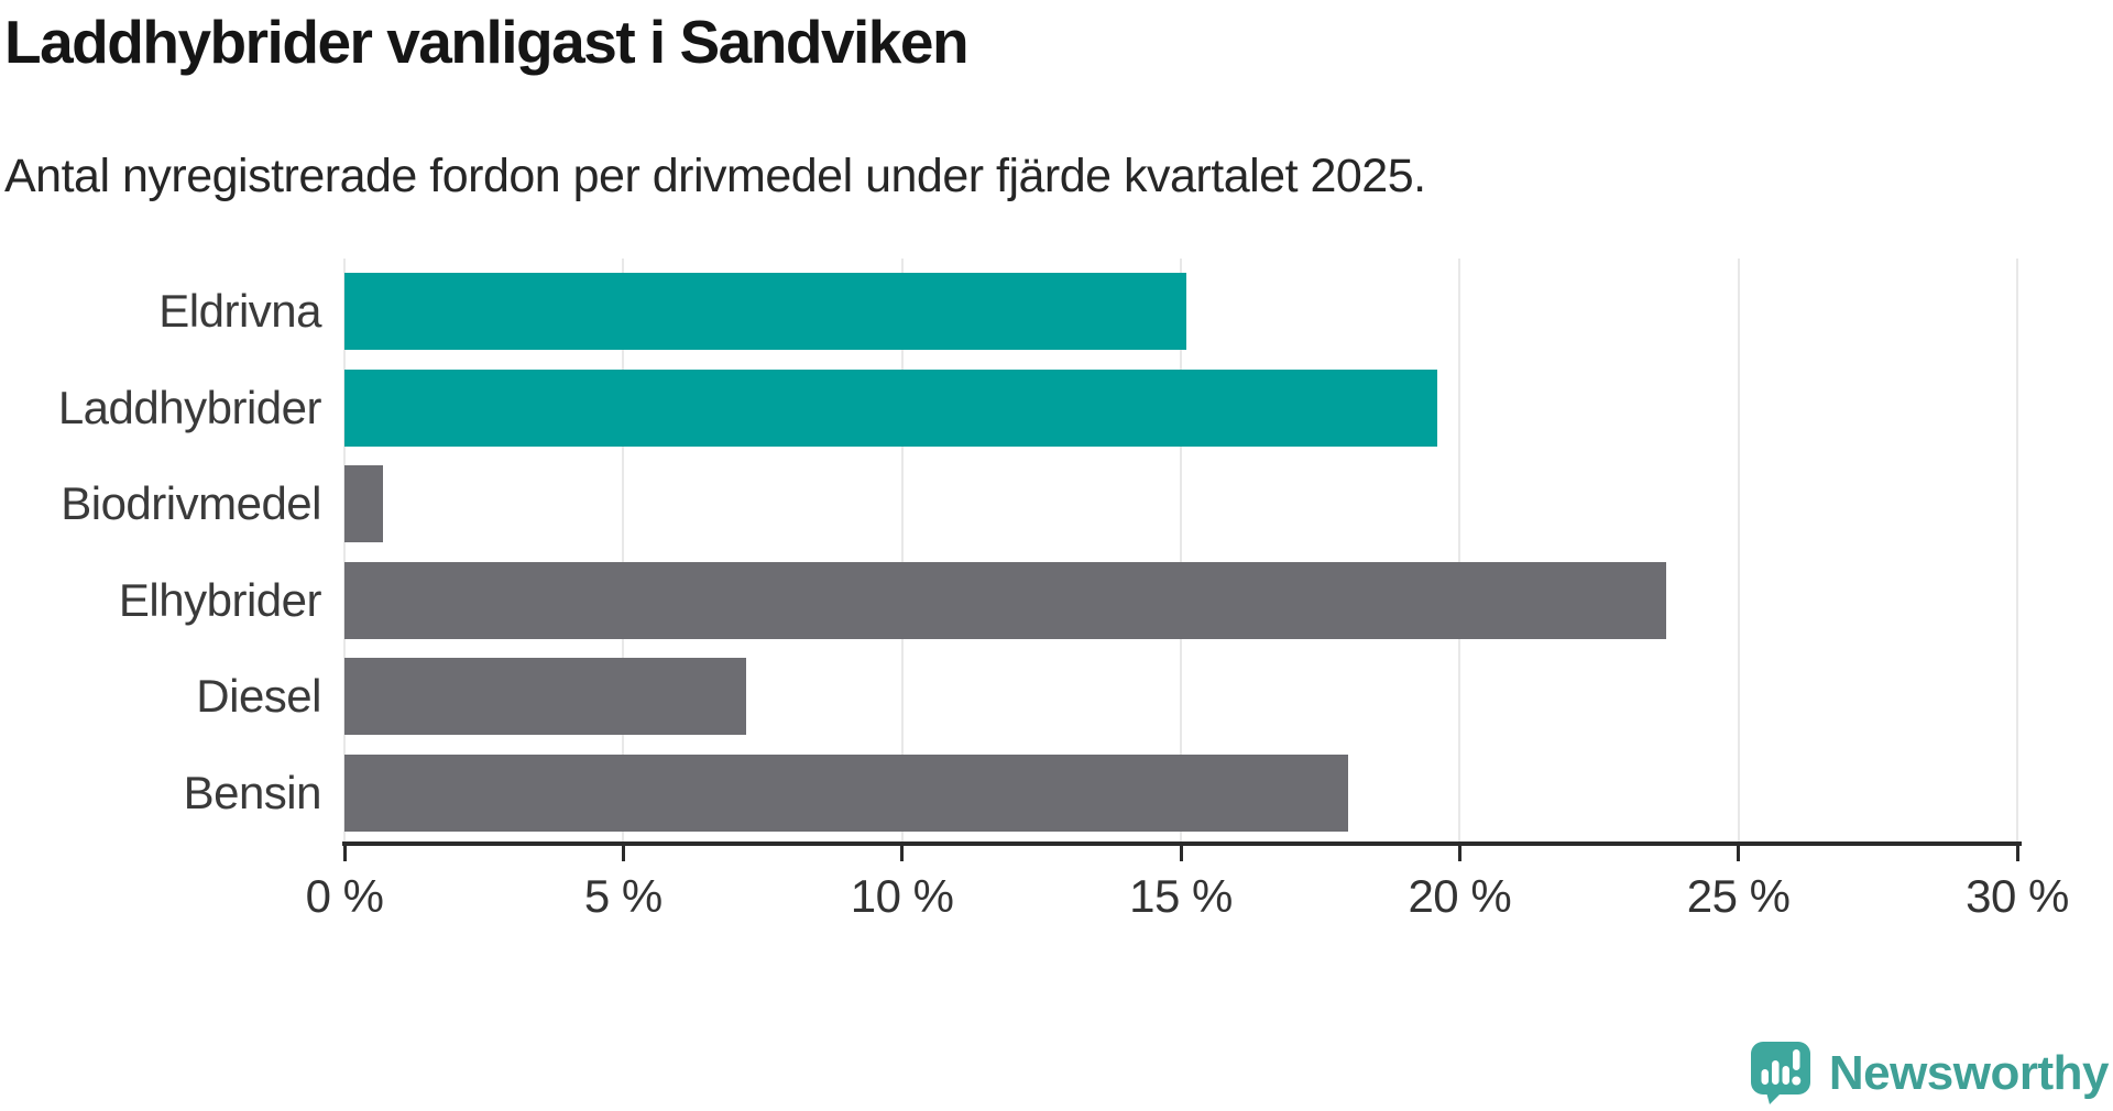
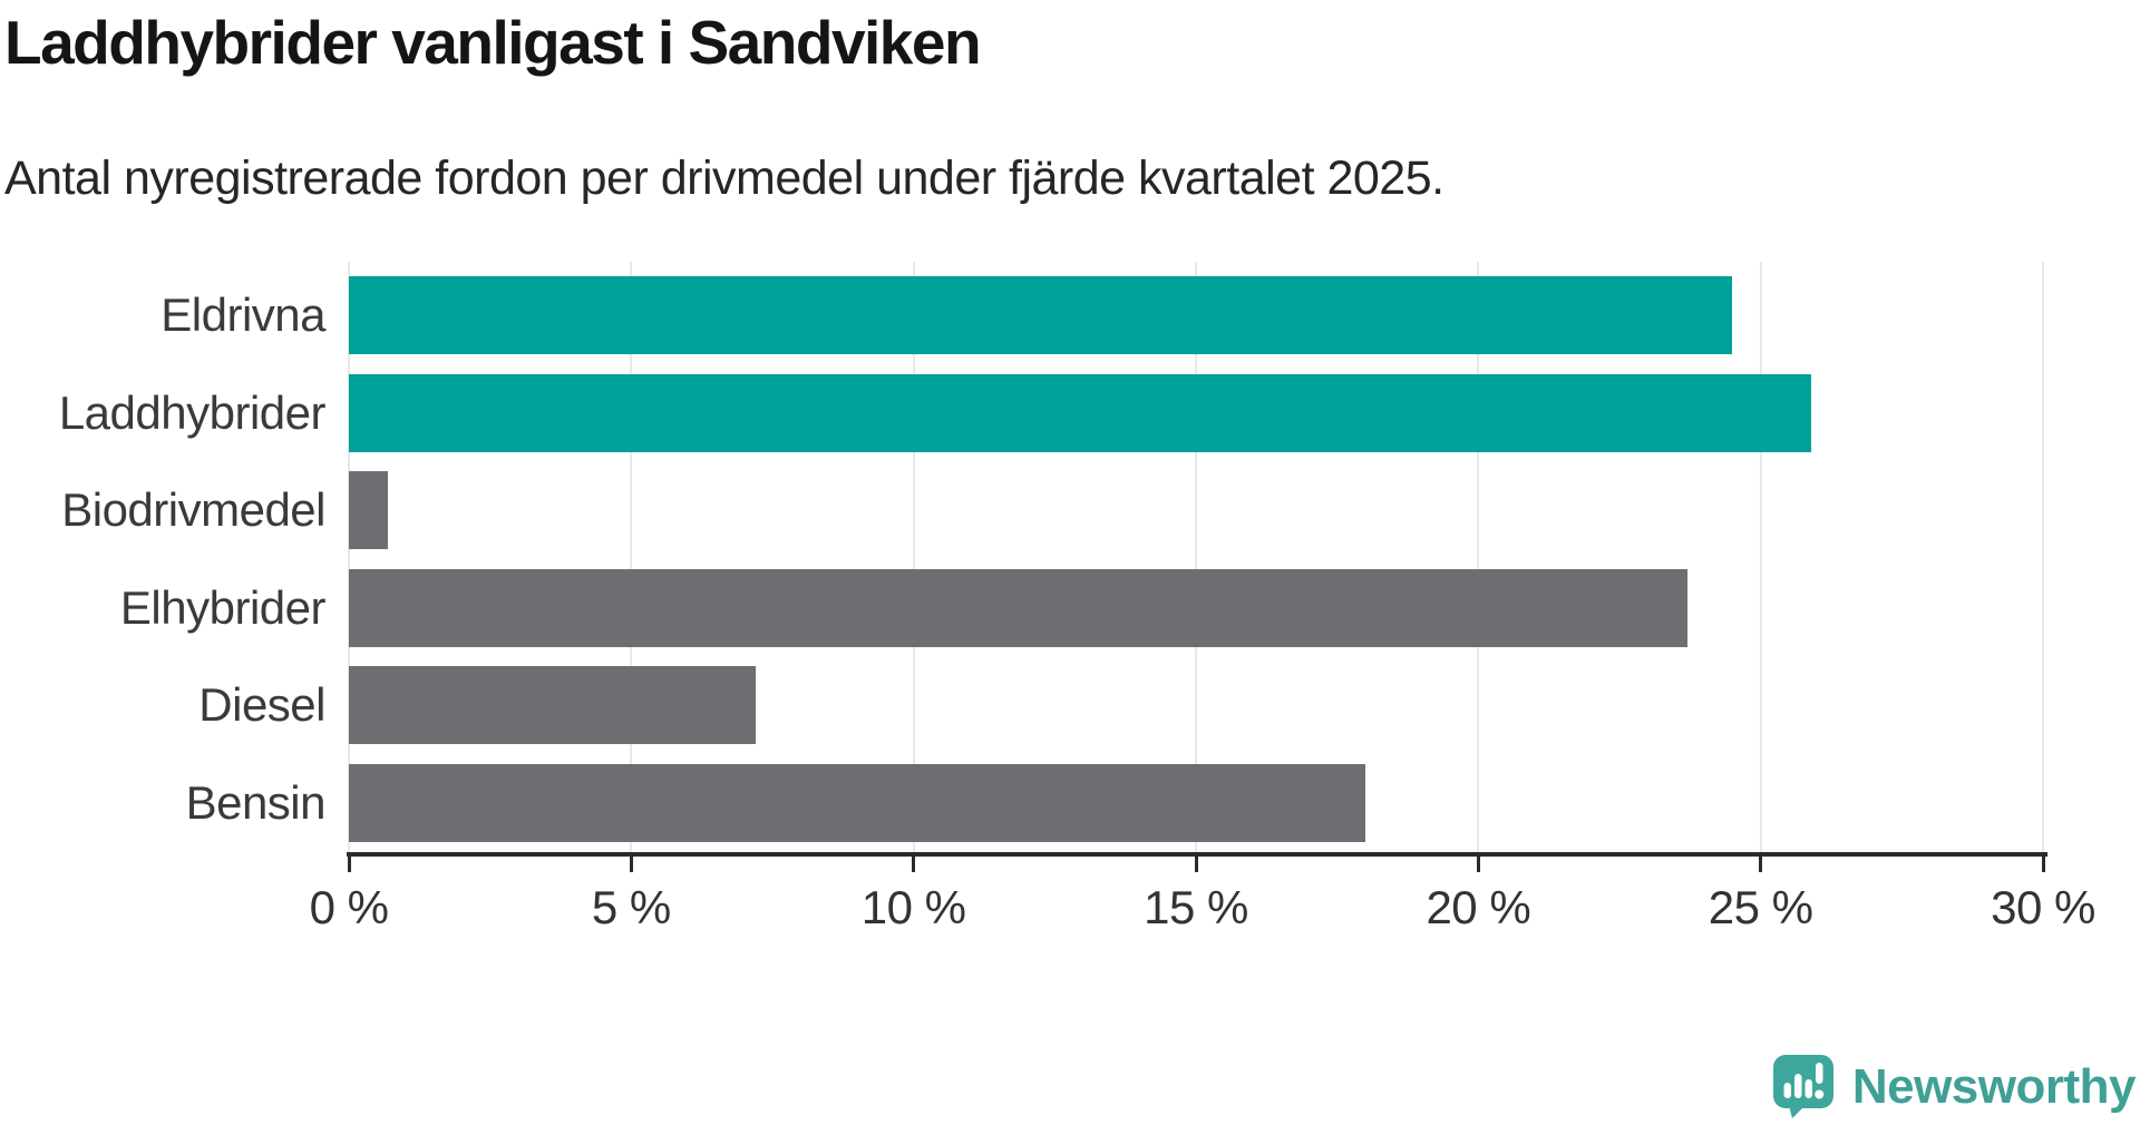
Eldrivna: 15.1% -> 24.5%
Laddhybrider: 19.6% -> 25.9%
